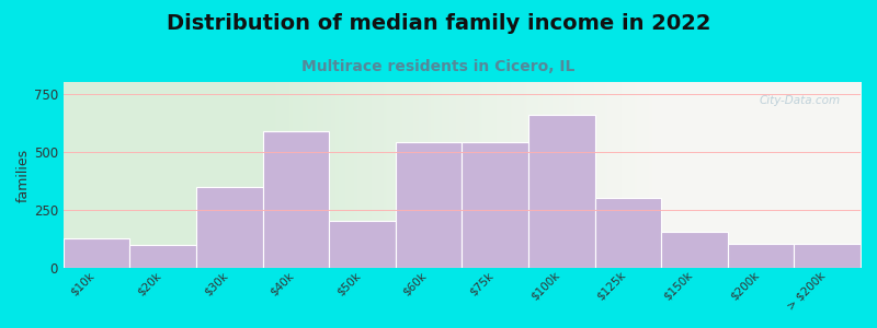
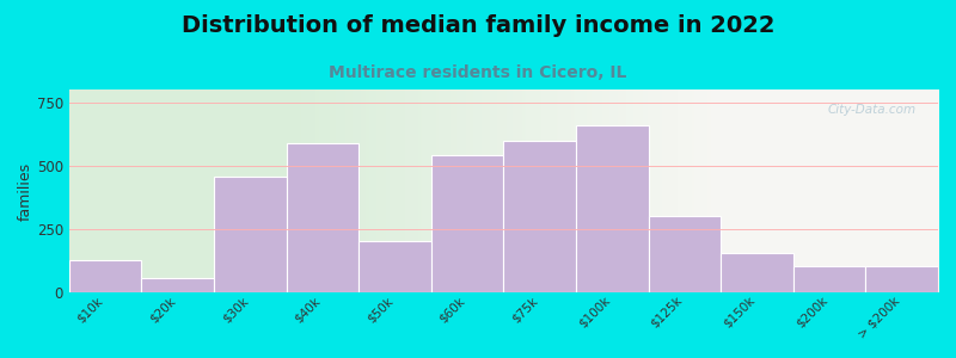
$20k: 100 -> 55
$30k: 350 -> 455
$75k: 540 -> 600
